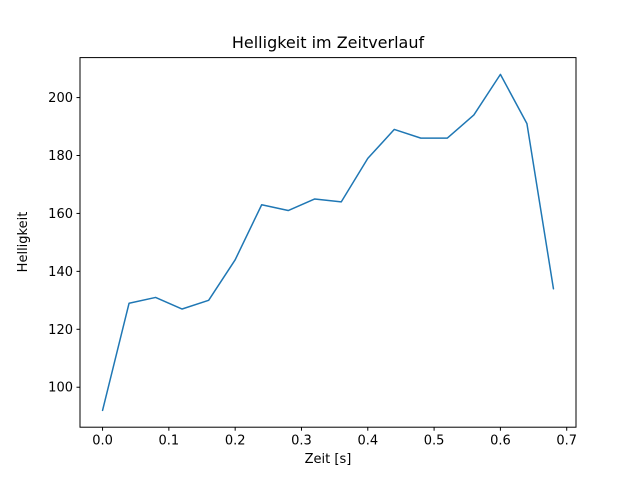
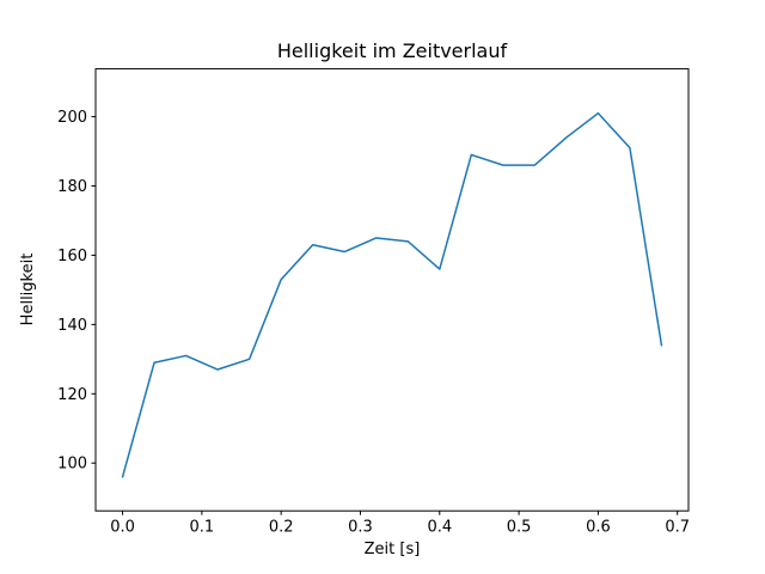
0.0: 92 -> 96
0.2: 144 -> 153
0.4: 179 -> 156
0.6: 208 -> 201
